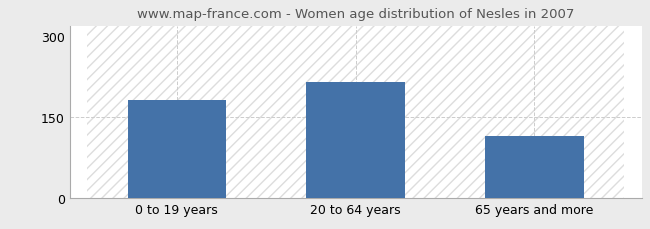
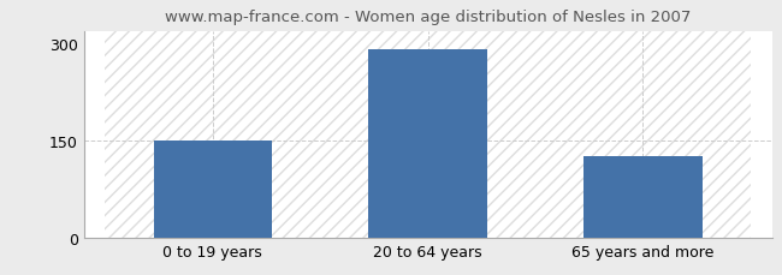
0 to 19 years: 182 -> 151
20 to 64 years: 216 -> 292
65 years and more: 116 -> 126
